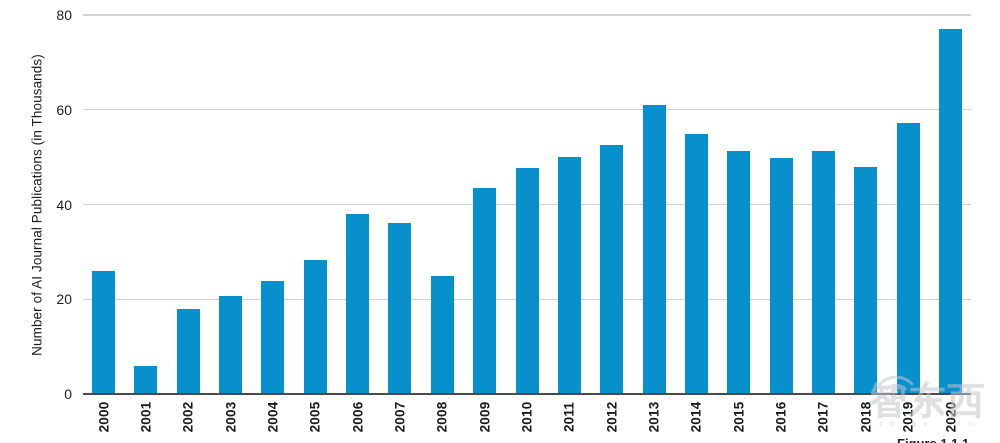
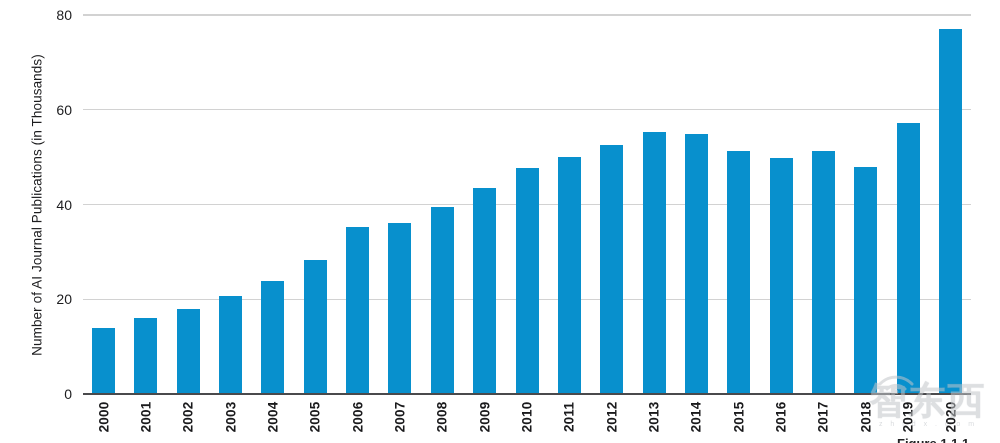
2000: 26 -> 14
2001: 6 -> 16
2006: 38 -> 35
2008: 25 -> 39
2013: 61 -> 55
